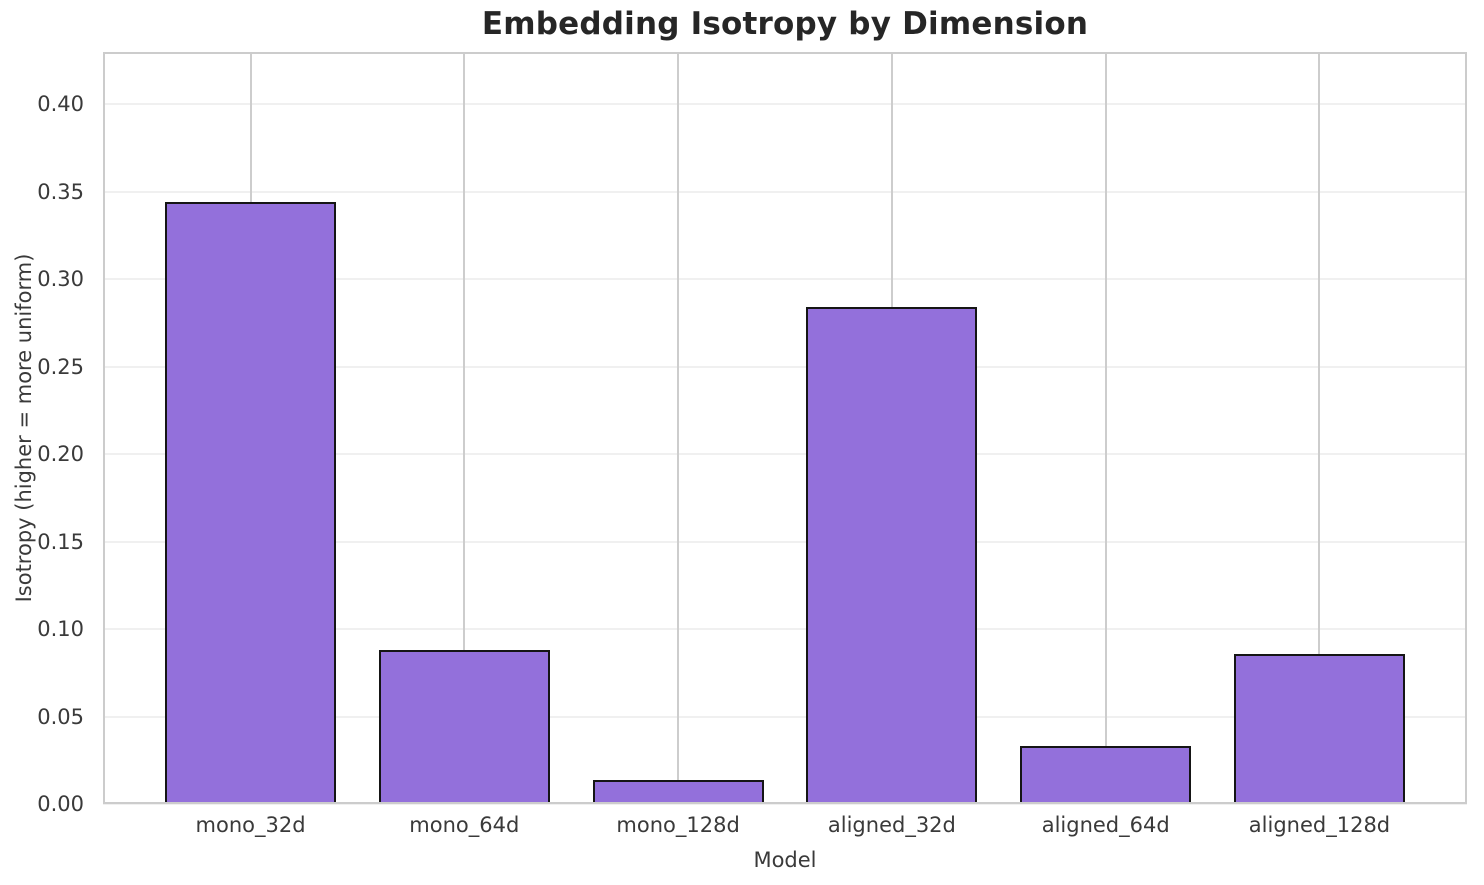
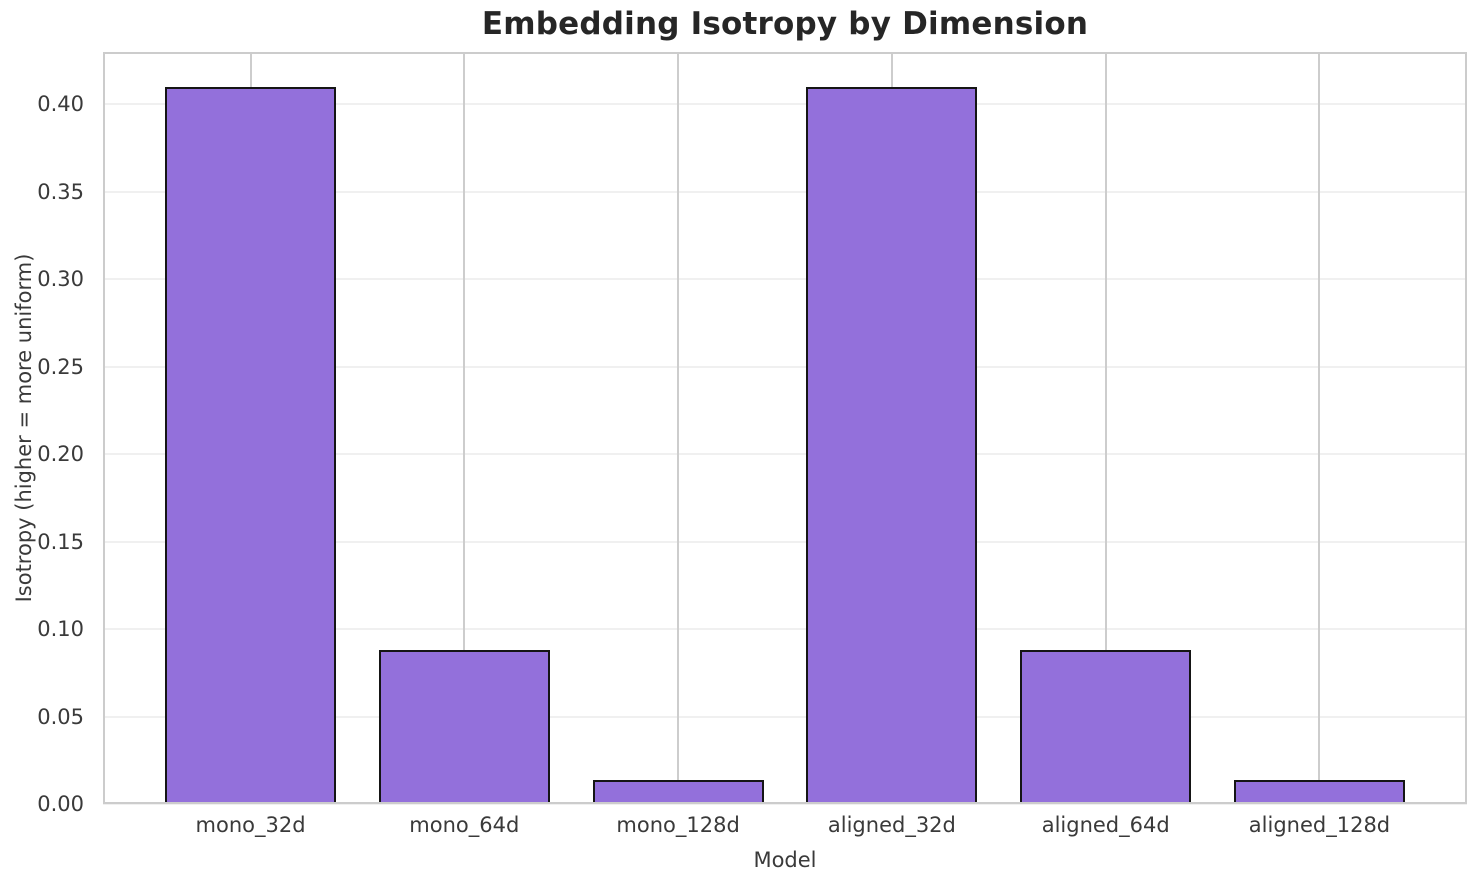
mono_32d: 0.344 -> 0.410
aligned_32d: 0.284 -> 0.410
aligned_64d: 0.033 -> 0.088
aligned_128d: 0.086 -> 0.014
